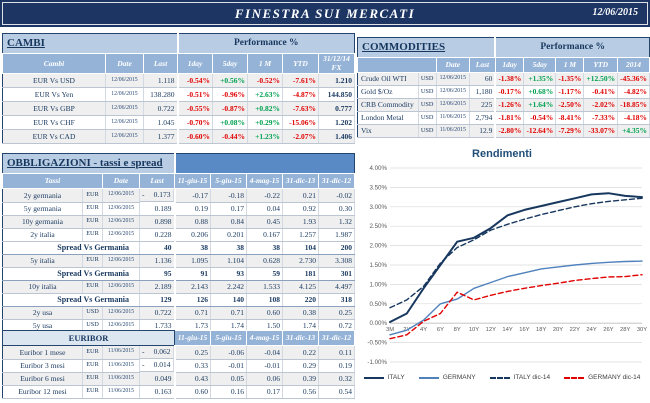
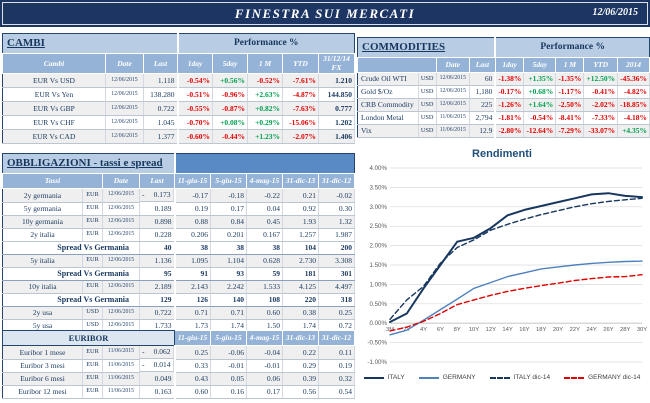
ITALY dic-14/3M: 0.4% -> 0.1%
GERMANY dic-14/3M: -0.4% -> -0.2%
GERMANY dic-14/2Y: -0.3% -> -0.1%
GERMANY/6Y: 0.5% -> 0.3%
GERMANY dic-14/8Y: 0.8% -> 0.5%
